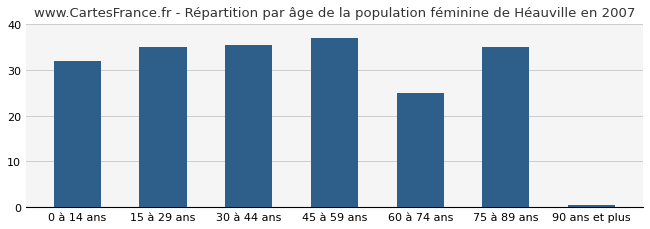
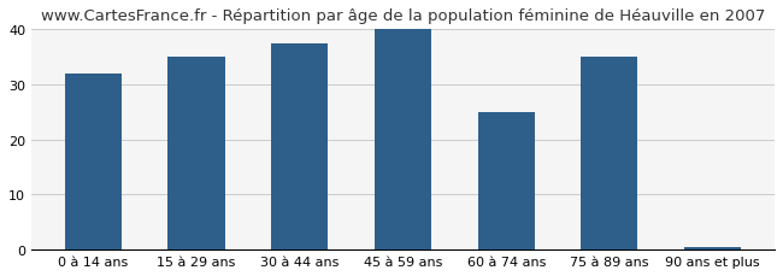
30 à 44 ans: 35.5 -> 37.5
45 à 59 ans: 37.0 -> 40.0
